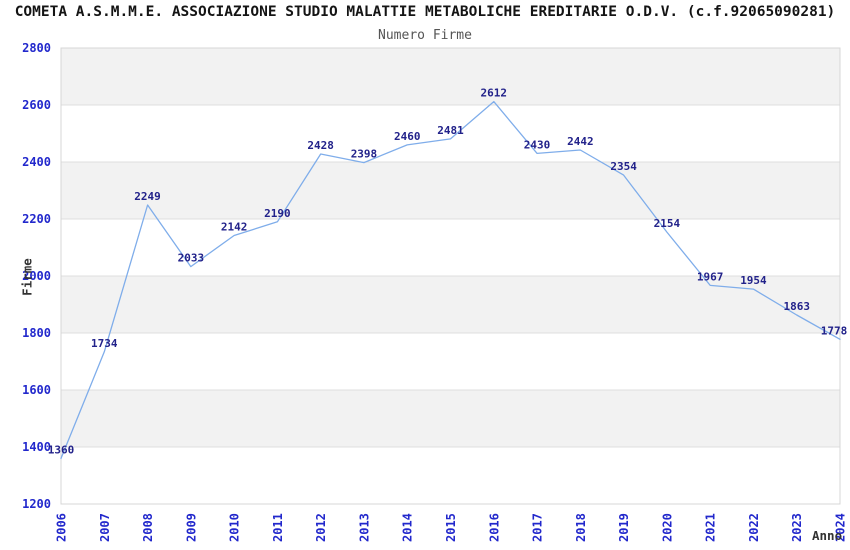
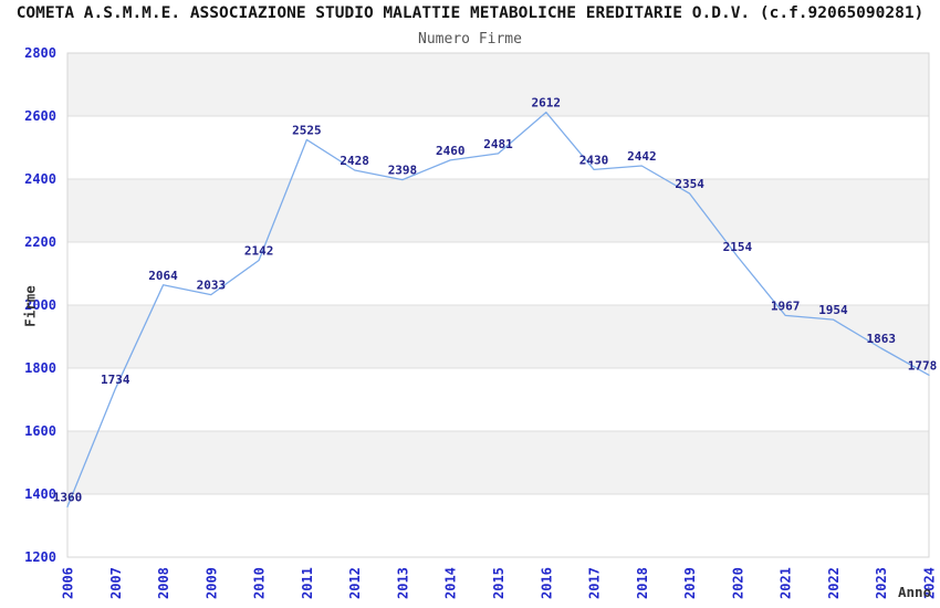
2008: 2249 -> 2064
2011: 2190 -> 2525
